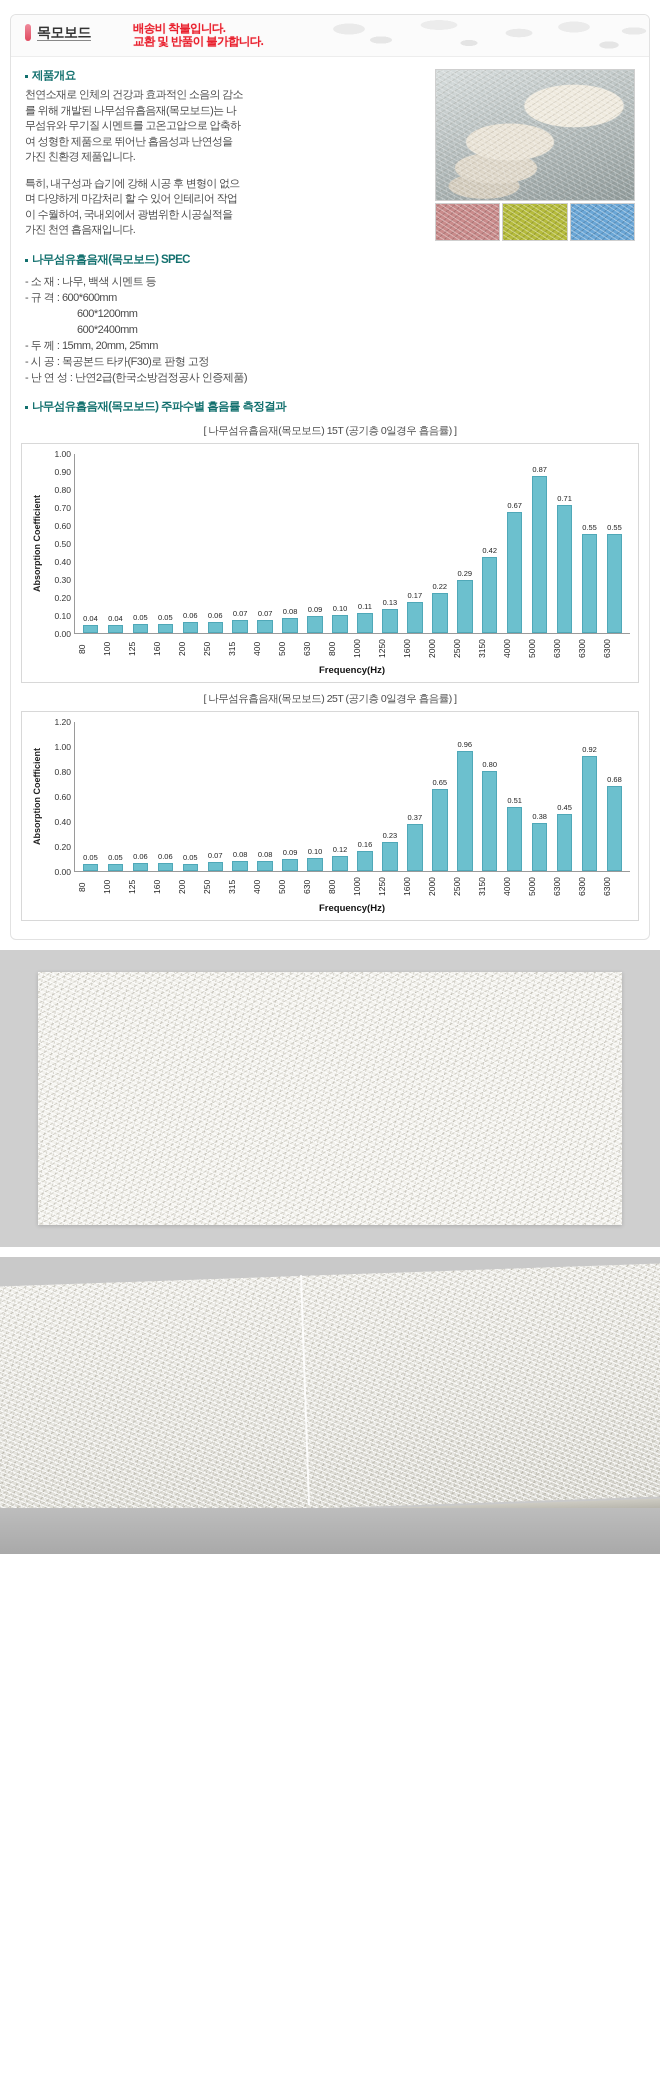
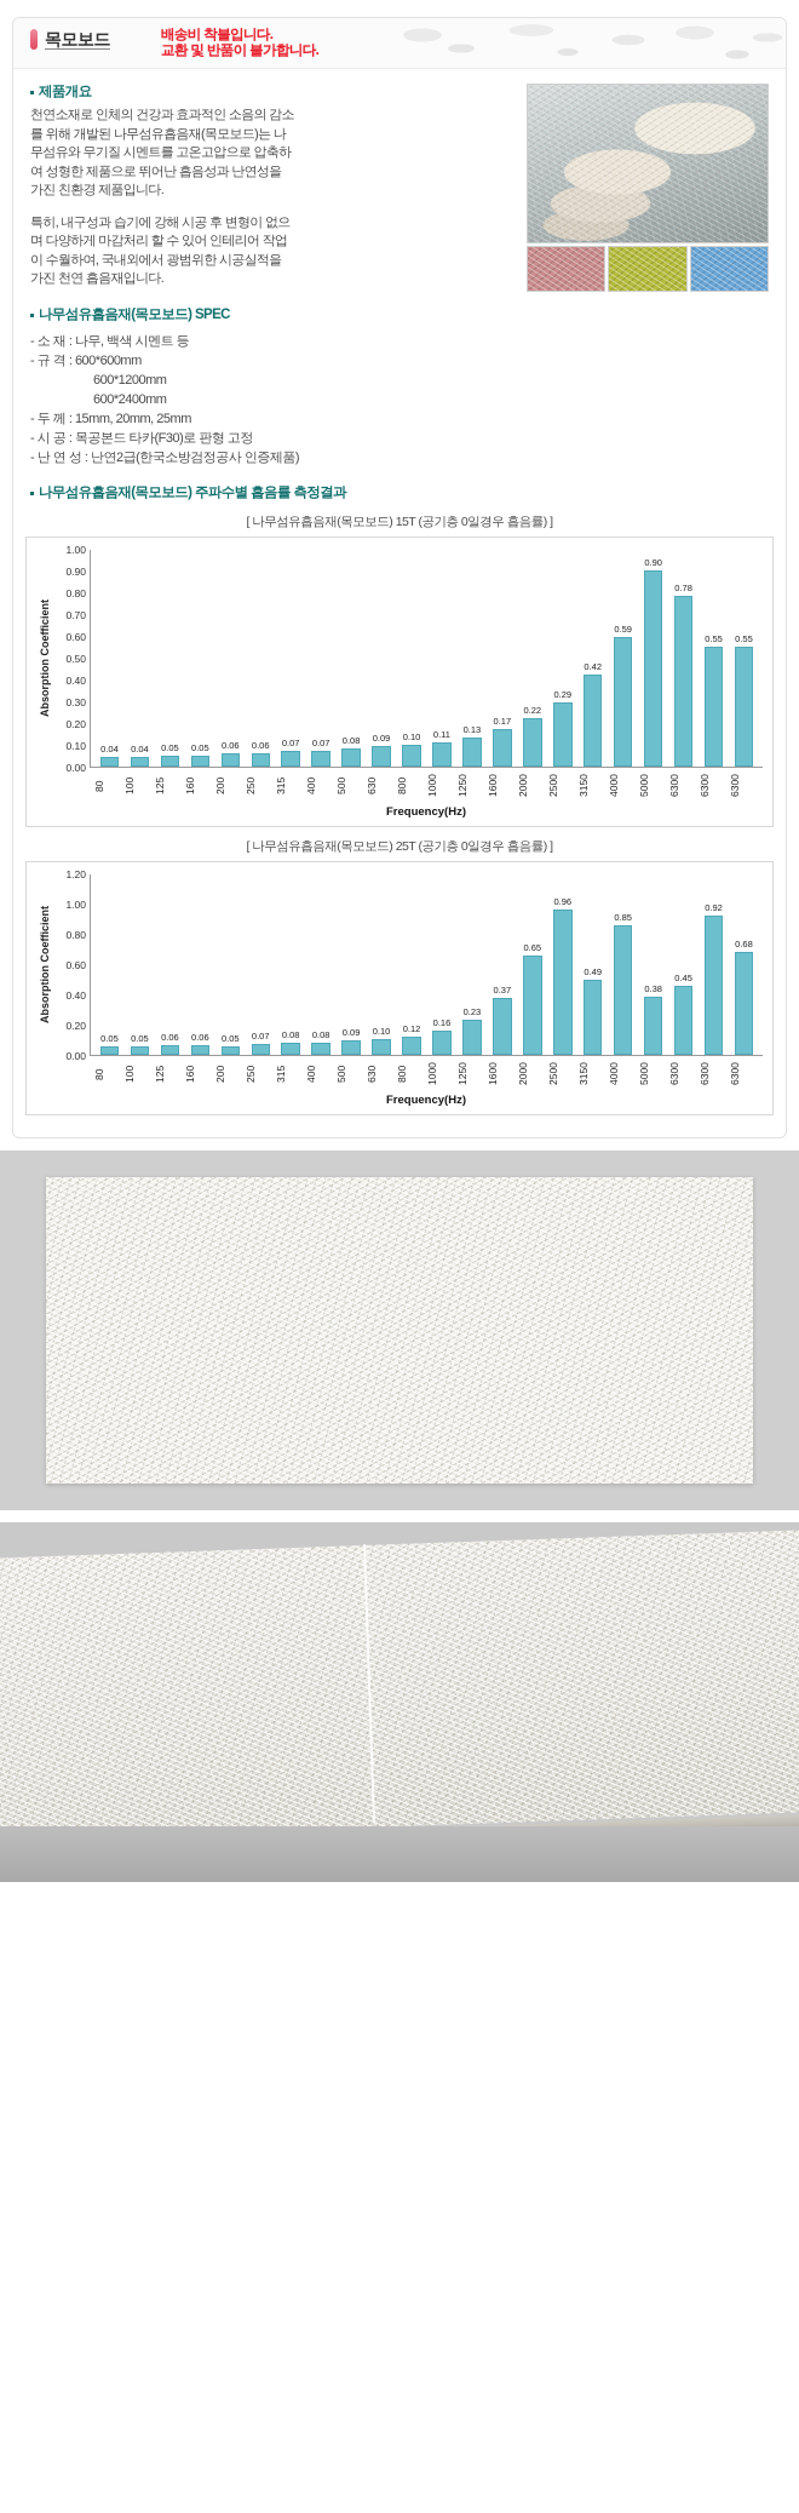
[ 나무섬유흡음재(목모보드) 15T (공기층 0일경우 흡음률) ]/4000: 0.67 -> 0.59
[ 나무섬유흡음재(목모보드) 15T (공기층 0일경우 흡음률) ]/5000: 0.87 -> 0.90
[ 나무섬유흡음재(목모보드) 15T (공기층 0일경우 흡음률) ]/6300: 0.71 -> 0.78
[ 나무섬유흡음재(목모보드) 25T (공기층 0일경우 흡음률) ]/3150: 0.80 -> 0.49
[ 나무섬유흡음재(목모보드) 25T (공기층 0일경우 흡음률) ]/4000: 0.51 -> 0.85
